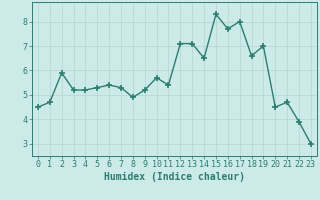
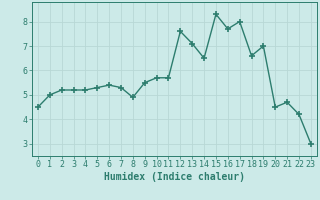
1: 4.7 -> 5.0
2: 5.9 -> 5.2
9: 5.2 -> 5.5
11: 5.4 -> 5.7
12: 7.1 -> 7.6
22: 3.9 -> 4.2
